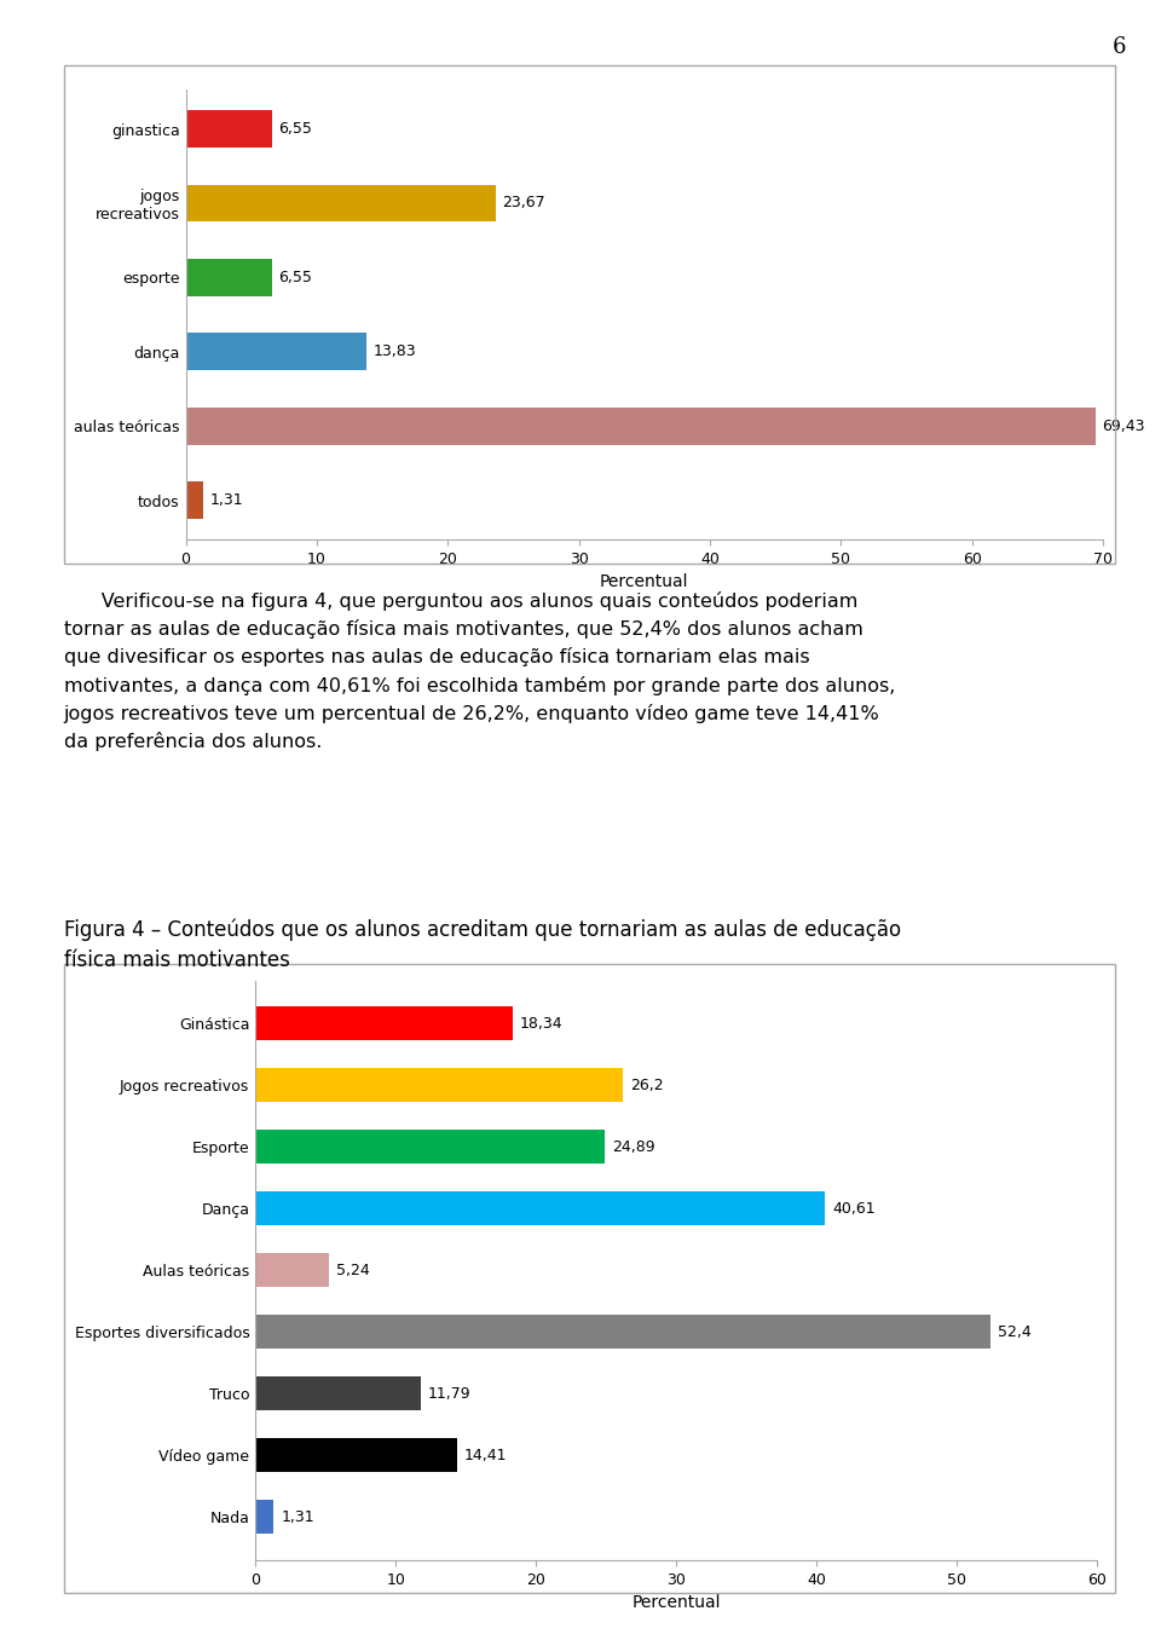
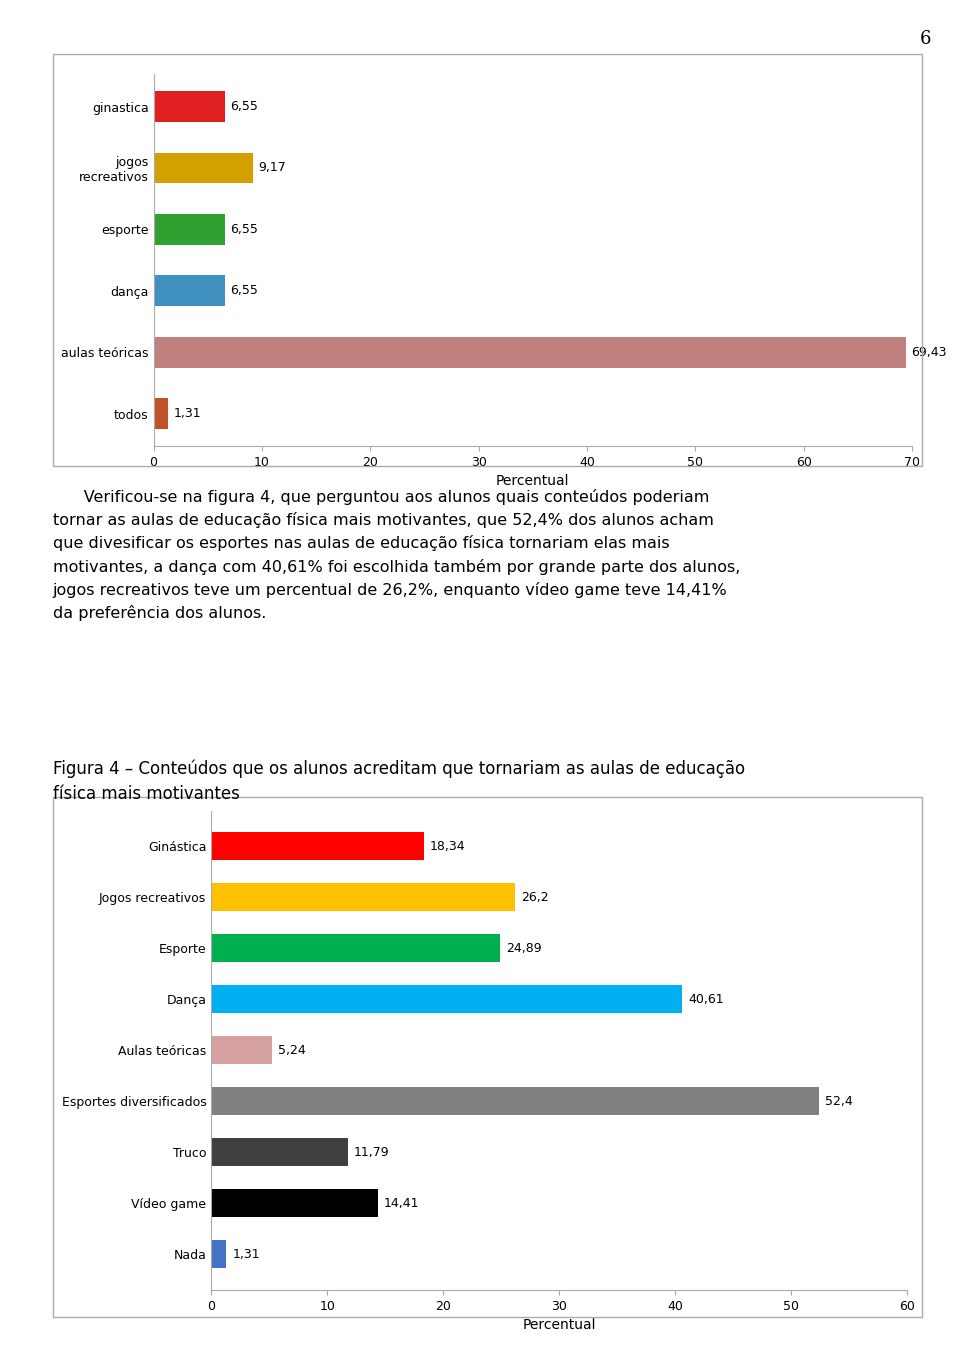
jogos recreativos: 23,67 -> 9,17
dança: 13,83 -> 6,55
